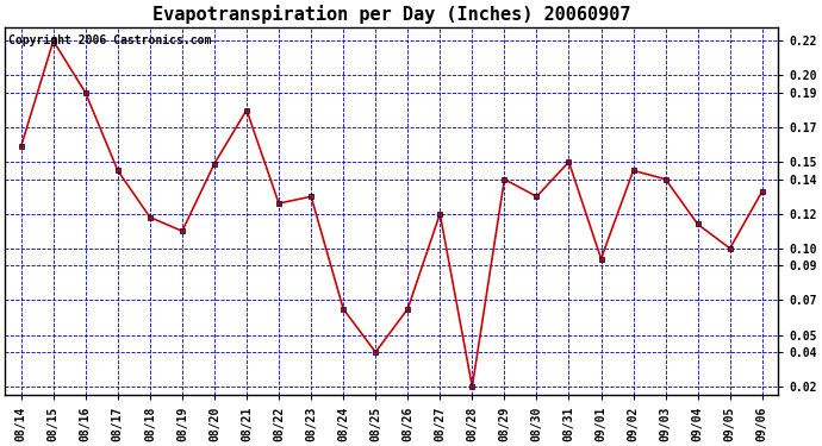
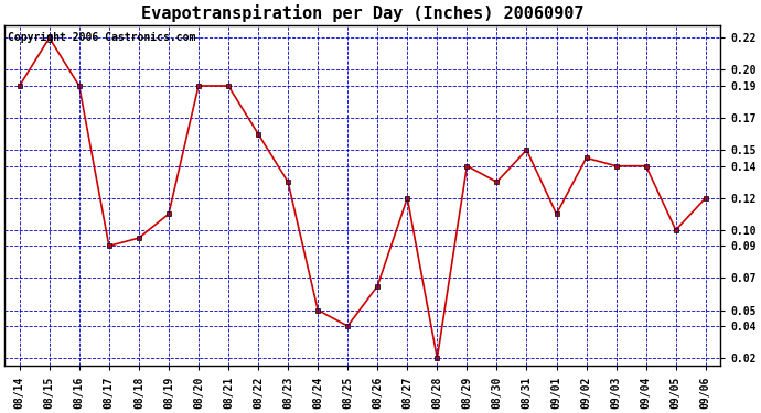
08/14: 0.159 -> 0.190
08/17: 0.145 -> 0.090
08/18: 0.118 -> 0.095
08/20: 0.149 -> 0.190
08/21: 0.180 -> 0.190
08/22: 0.126 -> 0.160
08/24: 0.065 -> 0.050
09/01: 0.094 -> 0.110
09/04: 0.114 -> 0.140
09/06: 0.133 -> 0.120
